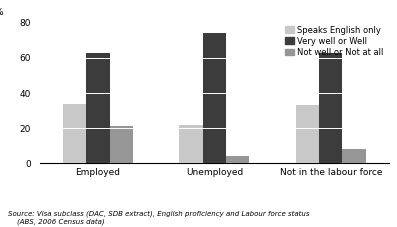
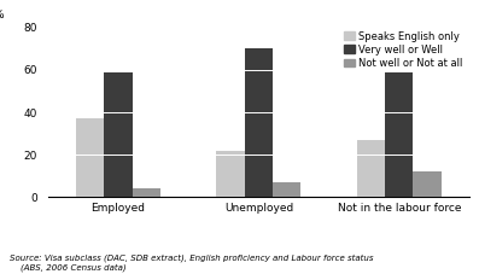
Speaks English only/Employed: 34 -> 37
Very well or Well/Employed: 63 -> 59
Not well or Not at all/Employed: 21 -> 4
Very well or Well/Unemployed: 74 -> 70
Not well or Not at all/Unemployed: 4 -> 7
Speaks English only/Not in the labour force: 33 -> 27
Very well or Well/Not in the labour force: 63 -> 59
Not well or Not at all/Not in the labour force: 8 -> 12
